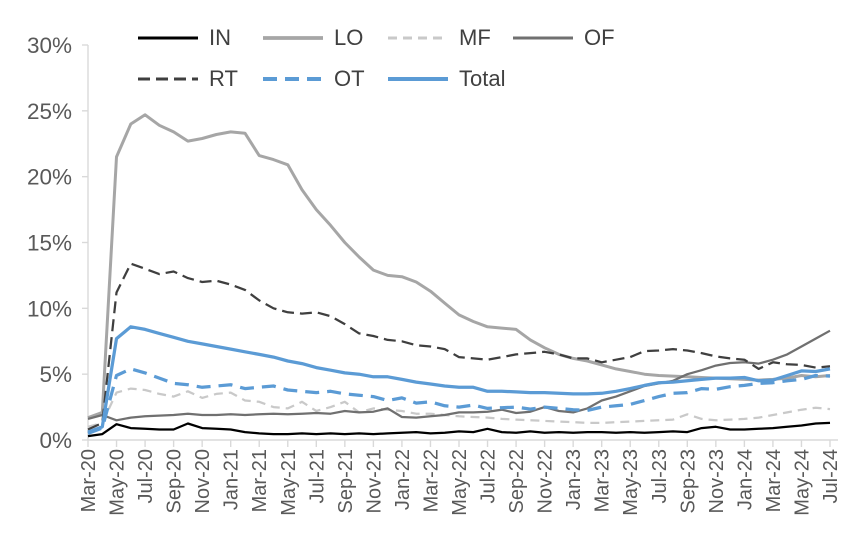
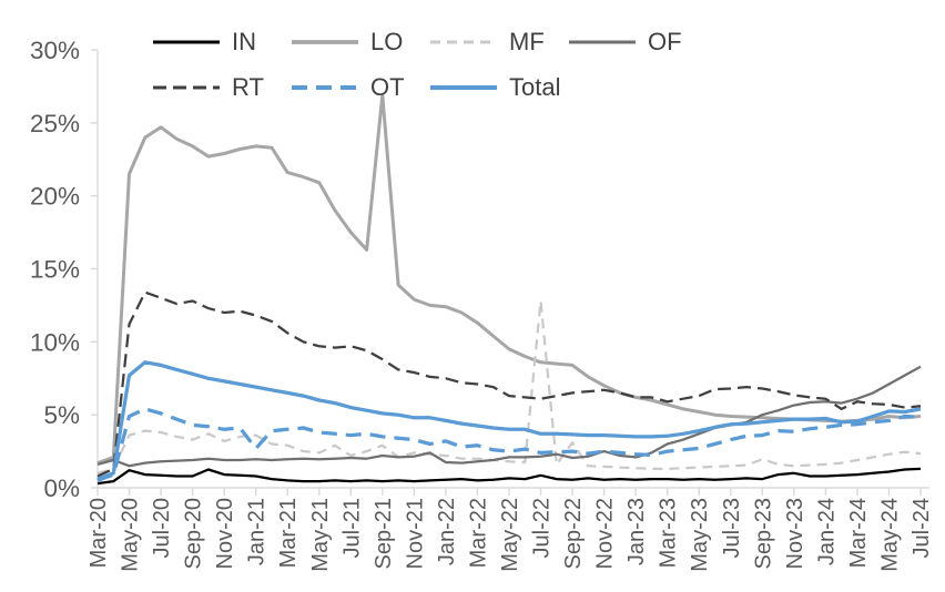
OT/Jan-21: 4.2% -> 2.7%
LO/Sep-21: 15.0% -> 26.9%
MF/Jul-22: 1.7% -> 12.8%
MF/Sep-22: 1.6% -> 3.1%
